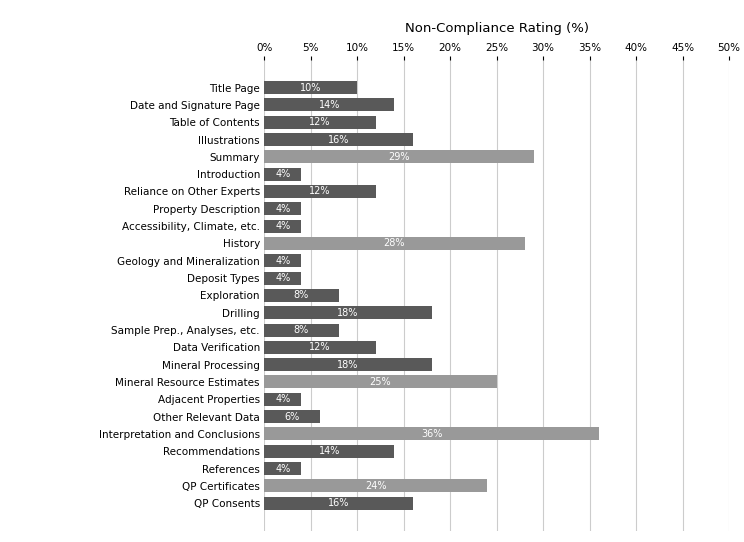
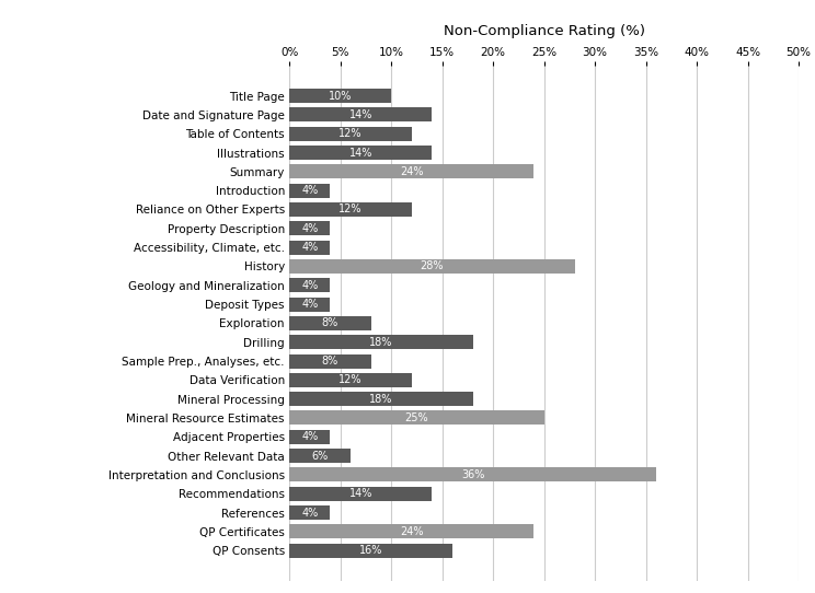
Illustrations: 16% -> 14%
Summary: 29% -> 24%
